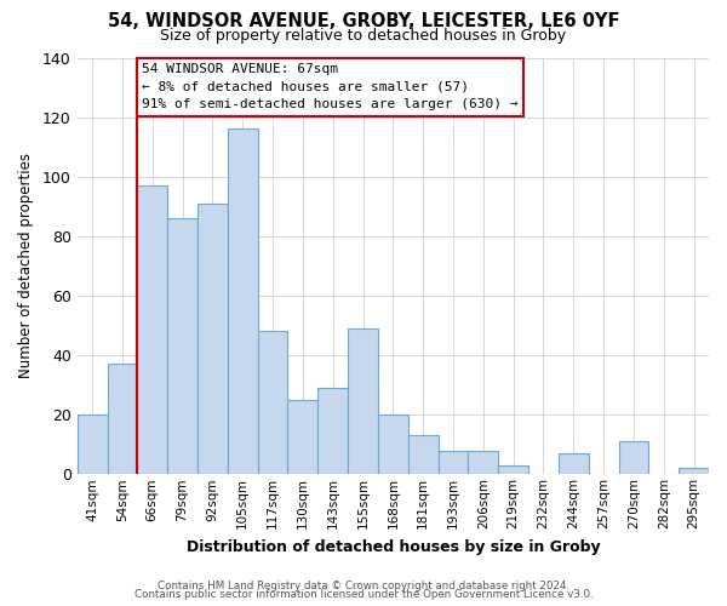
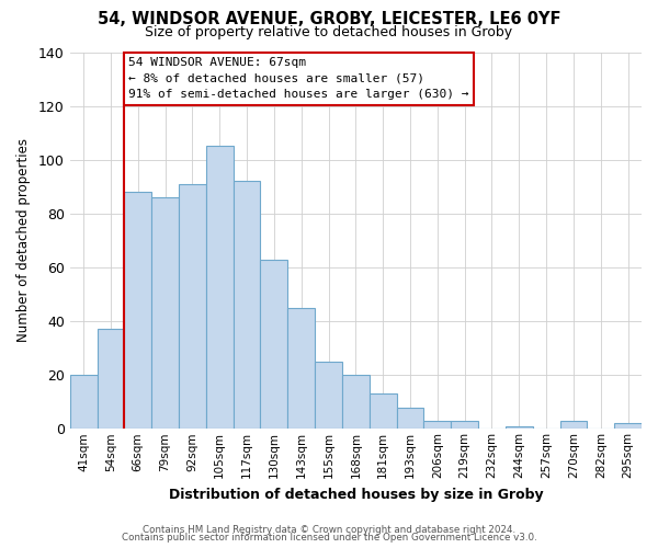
66sqm: 97 -> 88
105sqm: 116 -> 105
117sqm: 48 -> 92
130sqm: 25 -> 63
143sqm: 29 -> 45
155sqm: 49 -> 25
206sqm: 8 -> 3
244sqm: 7 -> 1
270sqm: 11 -> 3
